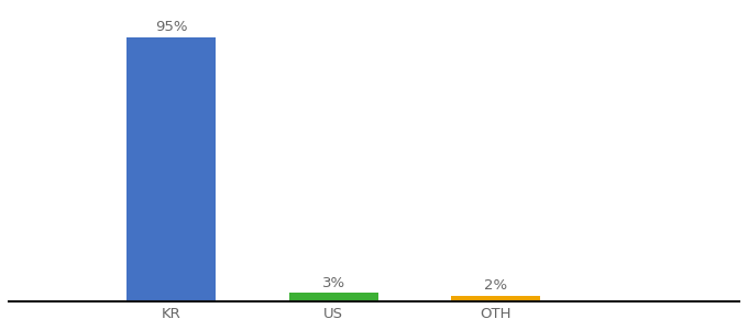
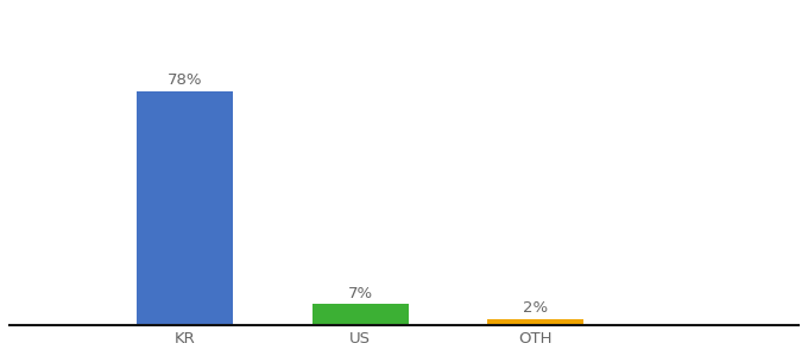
KR: 95% -> 78%
US: 3% -> 7%
